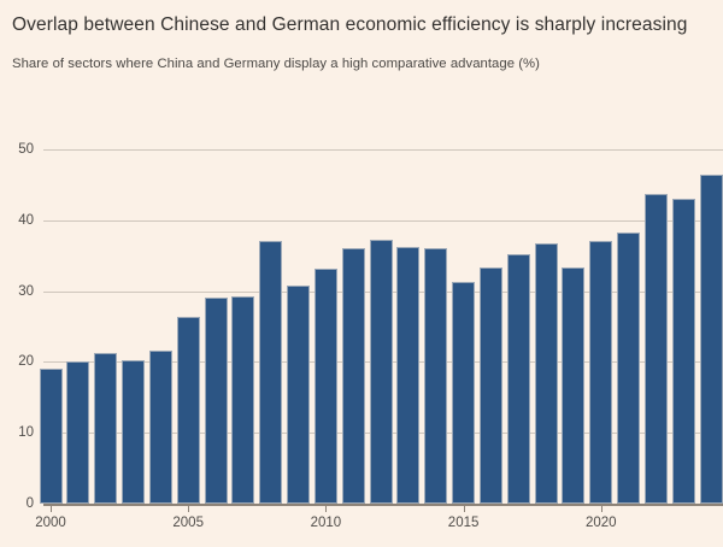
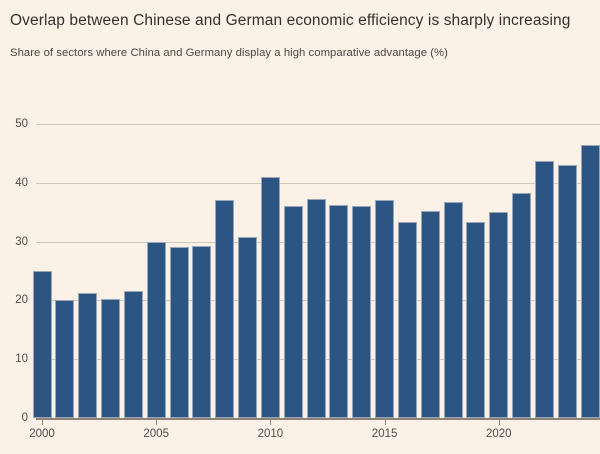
2000: 19 -> 25
2005: 26 -> 30
2010: 33 -> 41
2015: 31 -> 37
2020: 37 -> 35
